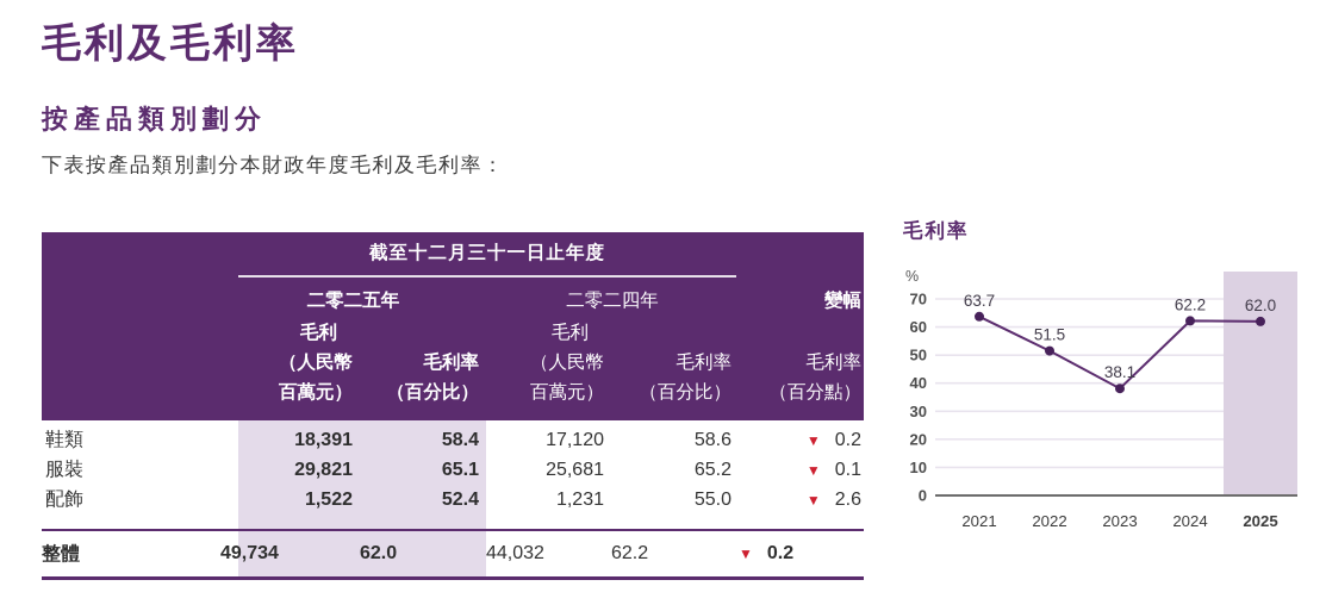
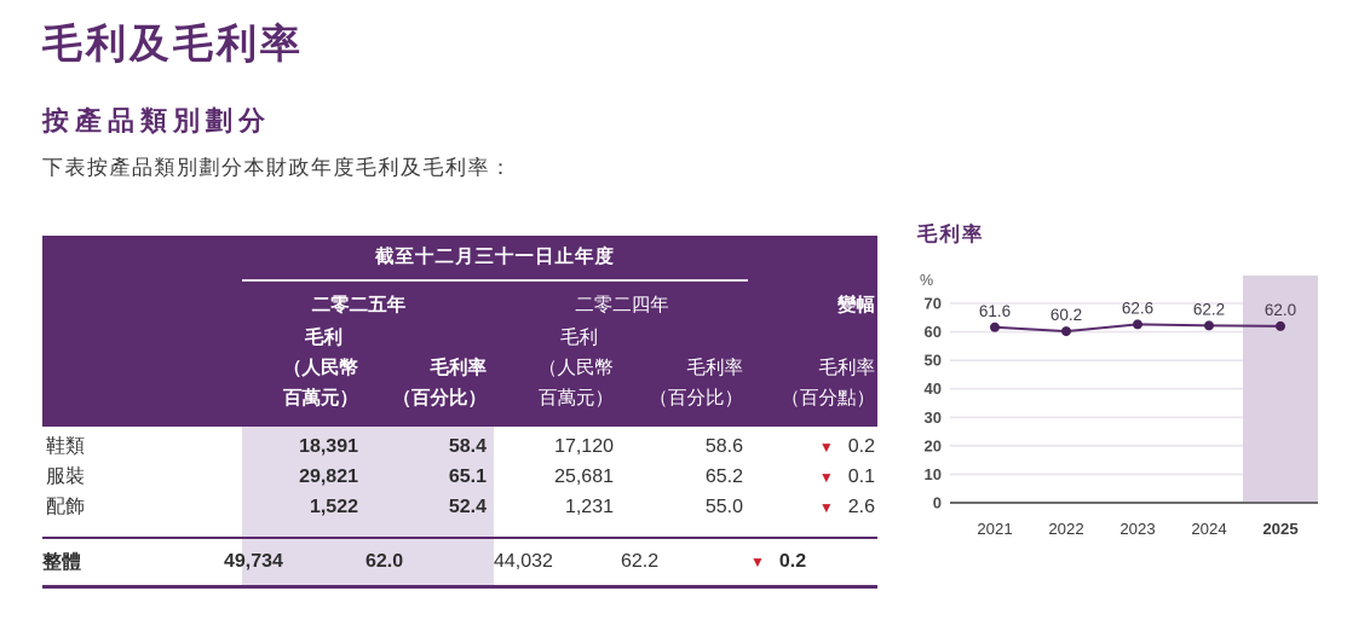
2021: 63.7 -> 61.6
2022: 51.5 -> 60.2
2023: 38.1 -> 62.6
